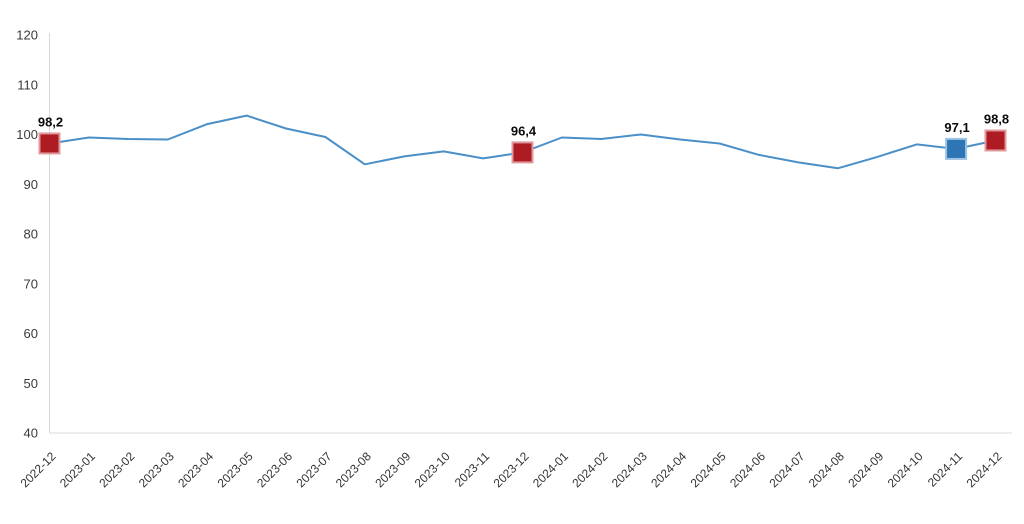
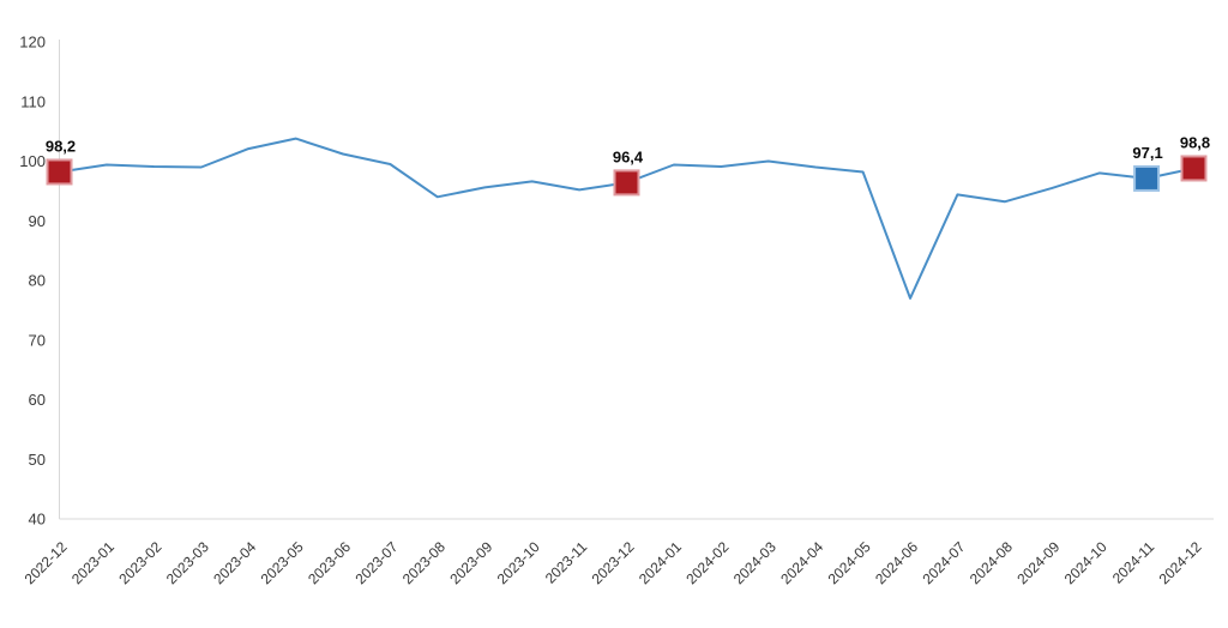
2024-06: 96 -> 77
